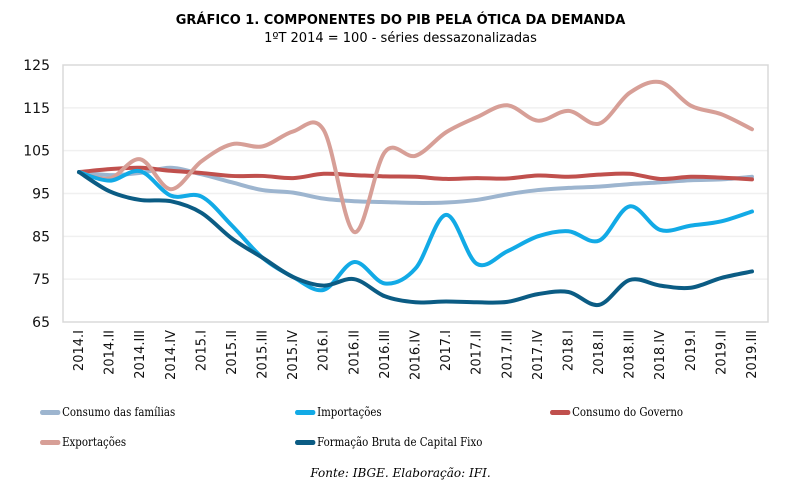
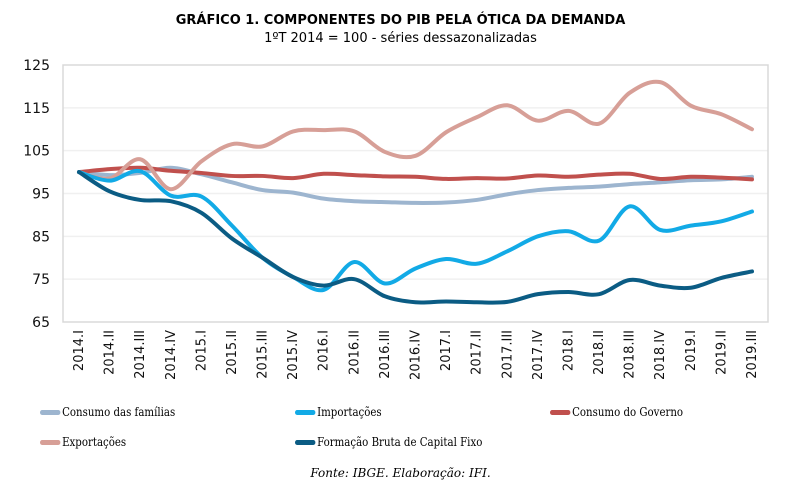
Exportações/2016.II: 86 -> 110
Importações/2017.I: 90 -> 80
Formação Bruta de Capital Fixo/2018.II: 69 -> 72
